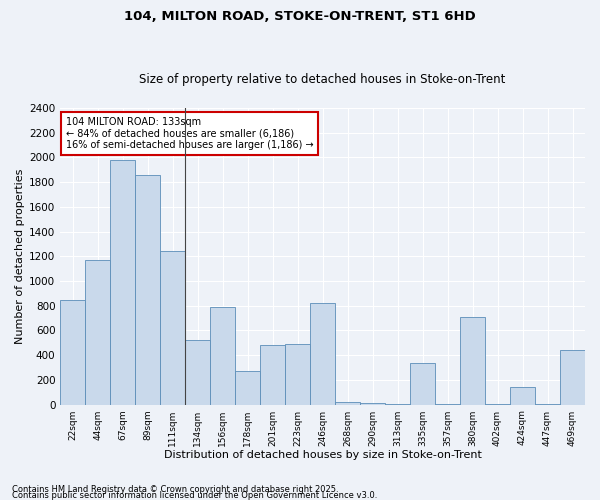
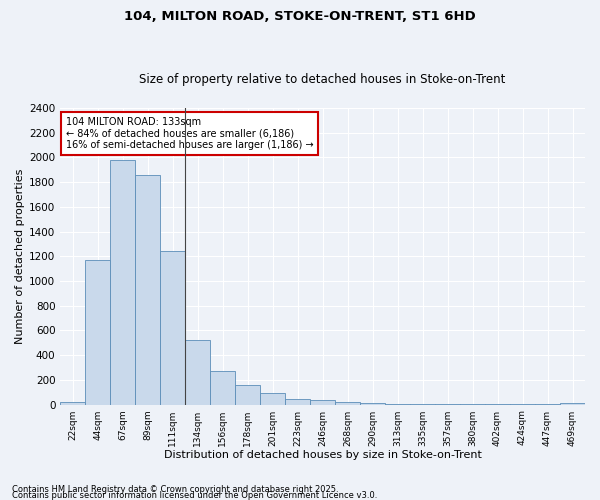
22sqm: 850 -> 20
156sqm: 790 -> 280
178sqm: 270 -> 160
201sqm: 480 -> 100
223sqm: 490 -> 40
246sqm: 820 -> 40
335sqm: 340 -> 0
380sqm: 710 -> 0
424sqm: 140 -> 0
469sqm: 440 -> 20
